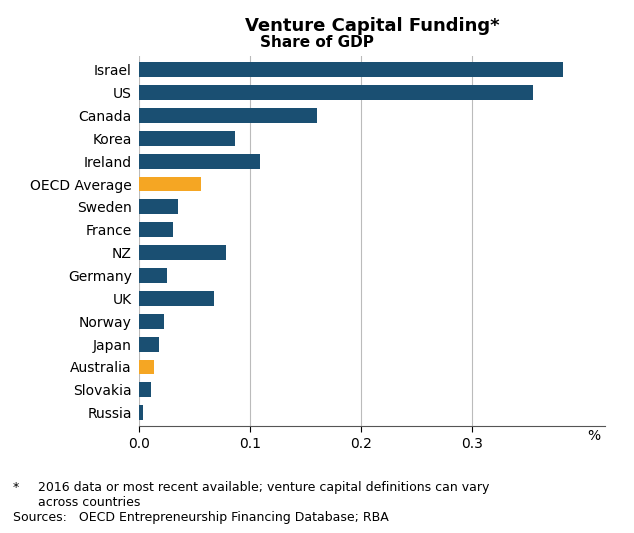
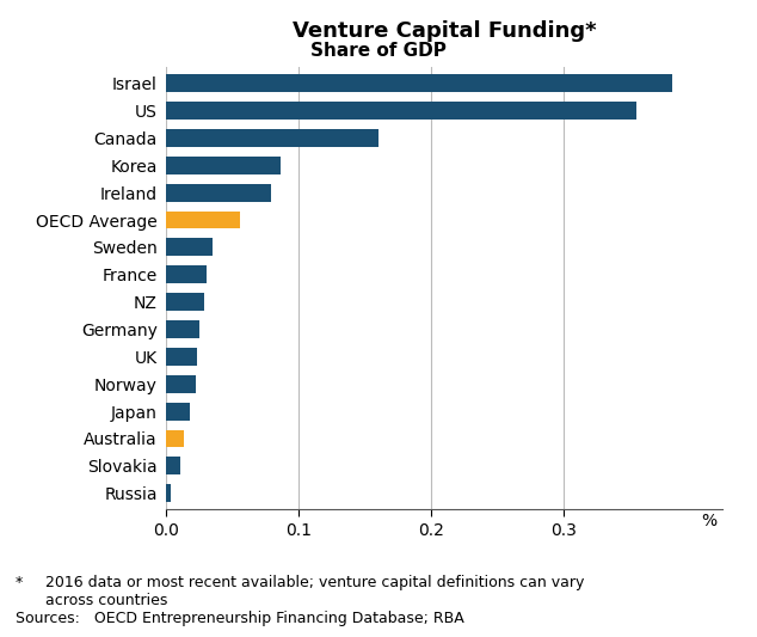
Ireland: 0.109 -> 0.079
NZ: 0.078 -> 0.028
UK: 0.067 -> 0.023
